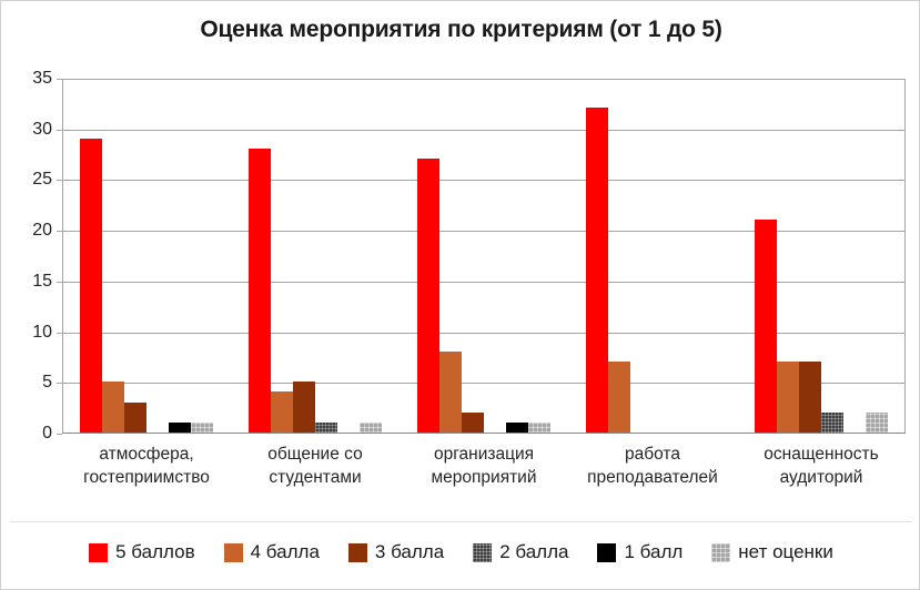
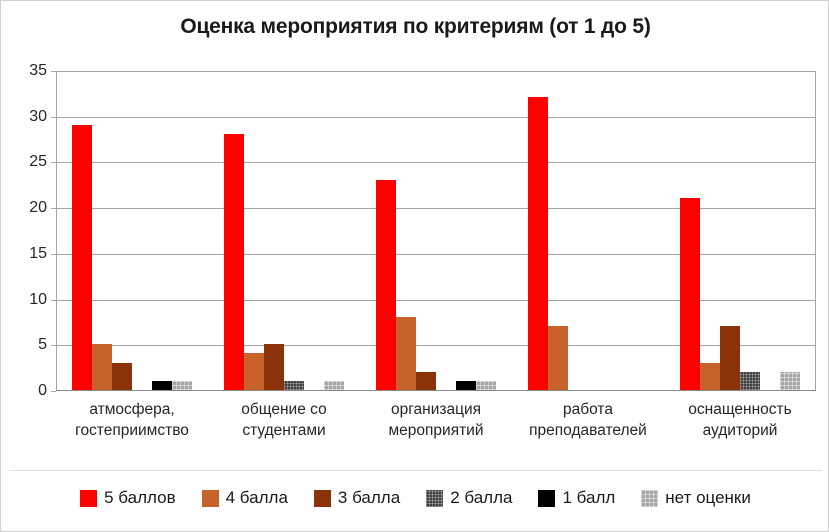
5 баллов/организация мероприятий: 27 -> 23
4 балла/оснащенность аудиторий: 7 -> 3
